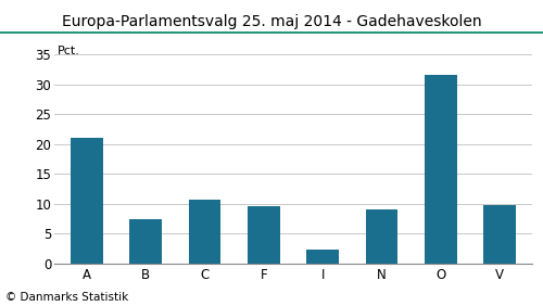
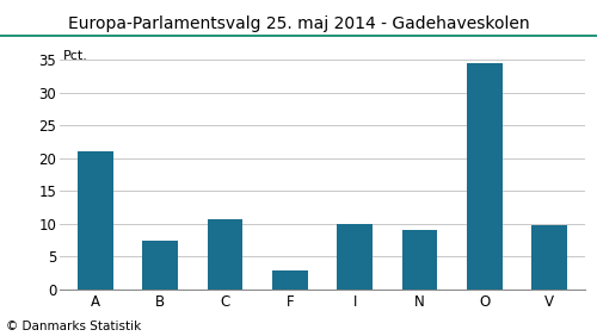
F: 9.5 -> 2.8
I: 2.3 -> 10.0
O: 31.6 -> 34.6
